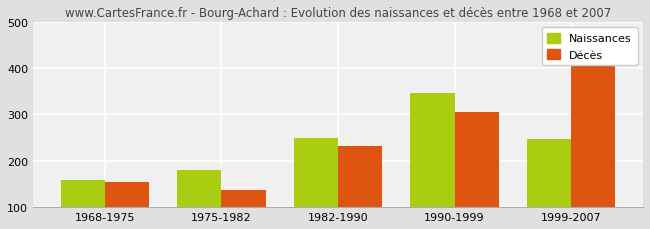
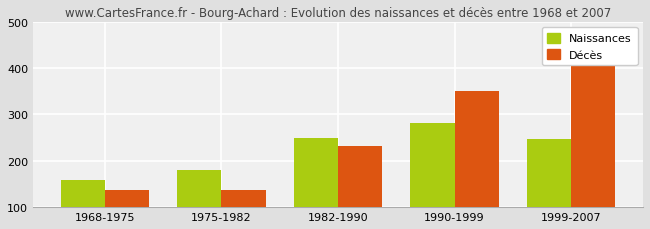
Décès/1968-1975: 155 -> 138
Naissances/1990-1999: 345 -> 282
Décès/1990-1999: 305 -> 350
